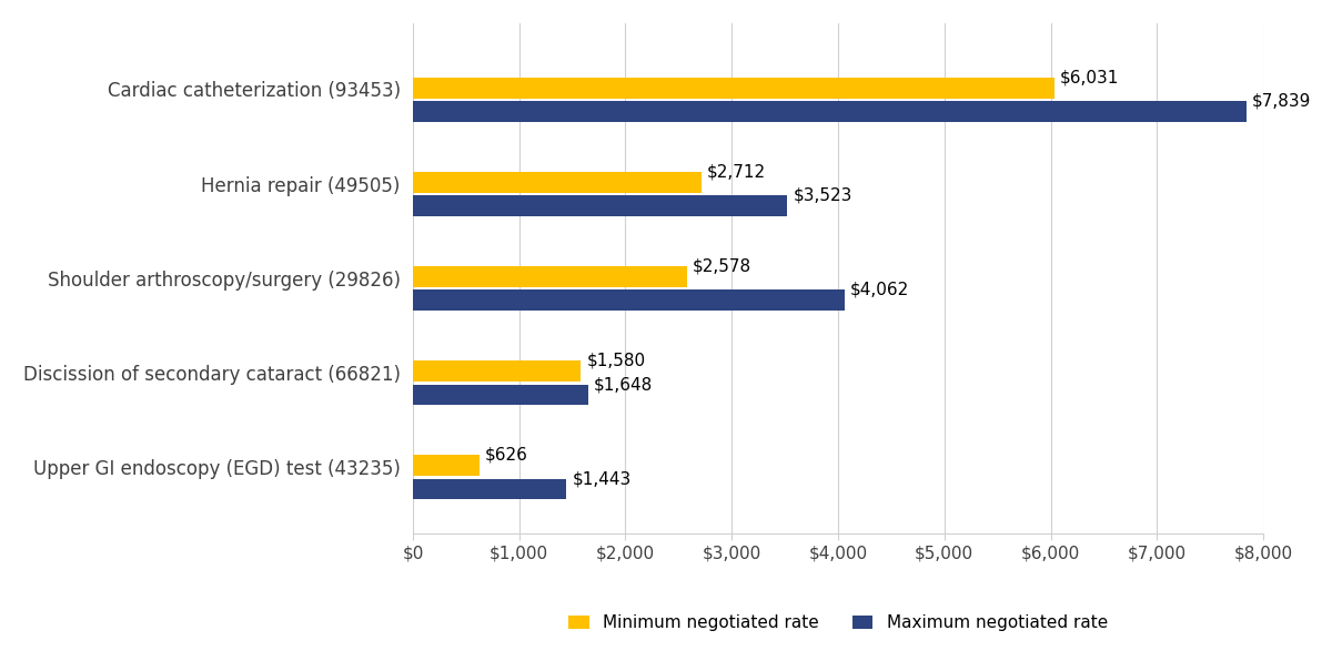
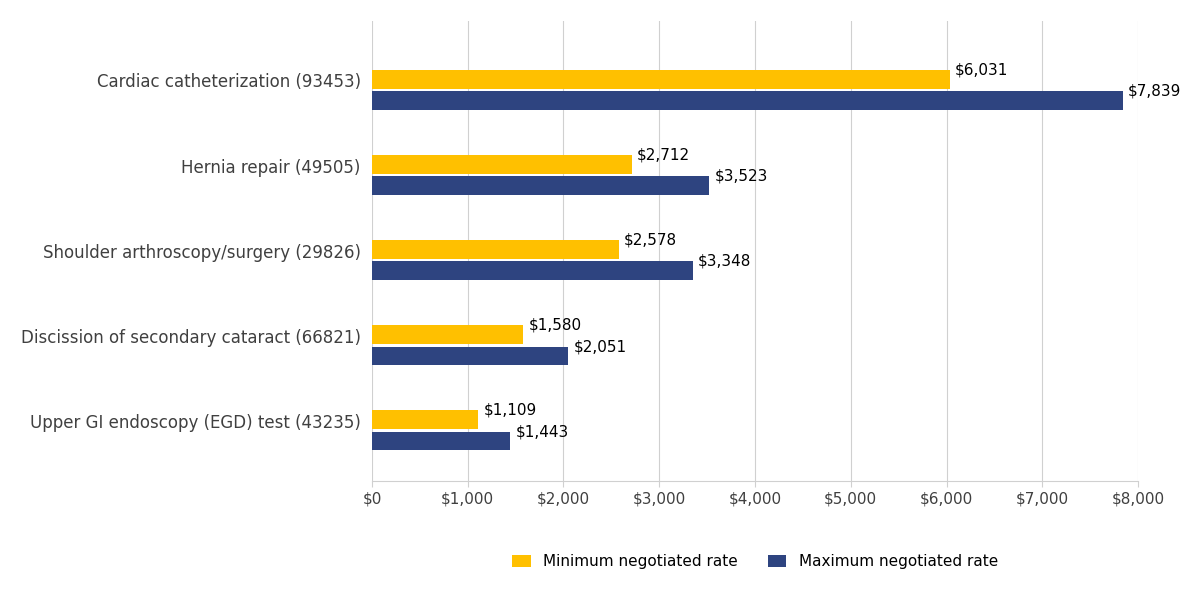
Maximum negotiated rate/Shoulder arthroscopy/surgery (29826): $4,062 -> $3,348
Maximum negotiated rate/Discission of secondary cataract (66821): $1,648 -> $2,051
Minimum negotiated rate/Upper GI endoscopy (EGD) test (43235): $626 -> $1,109
